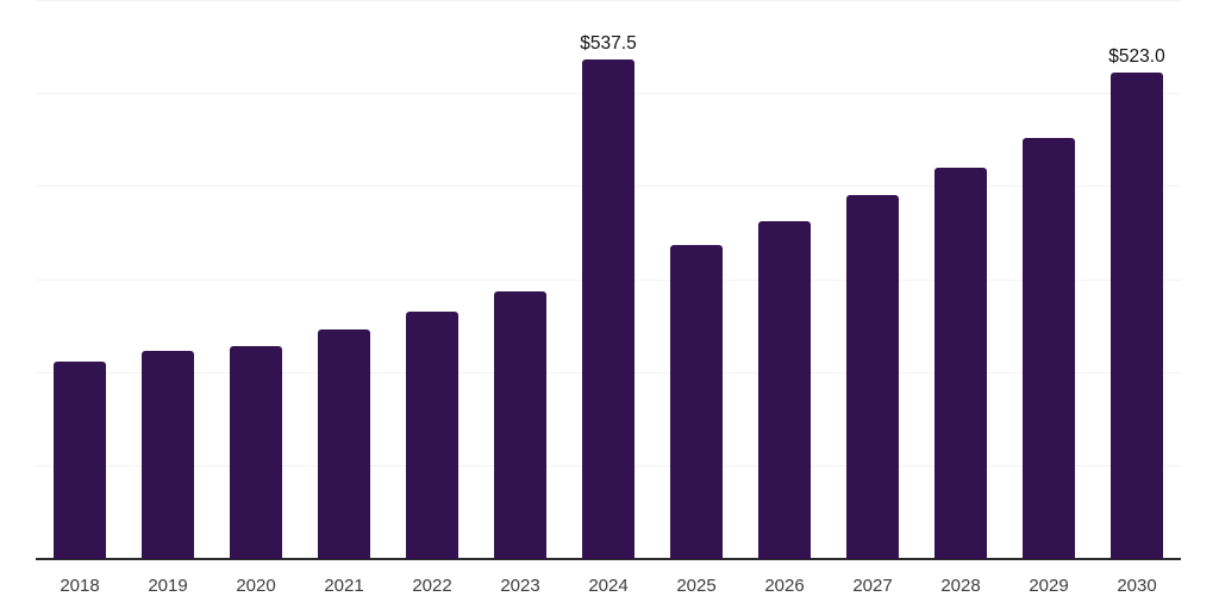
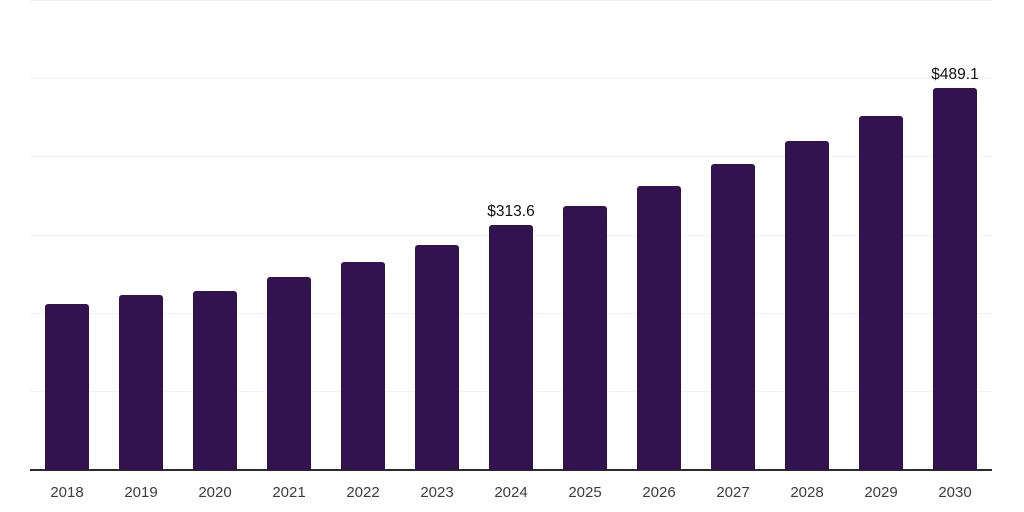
2024: $537.5 -> $313.6
2030: $523.0 -> $489.1
